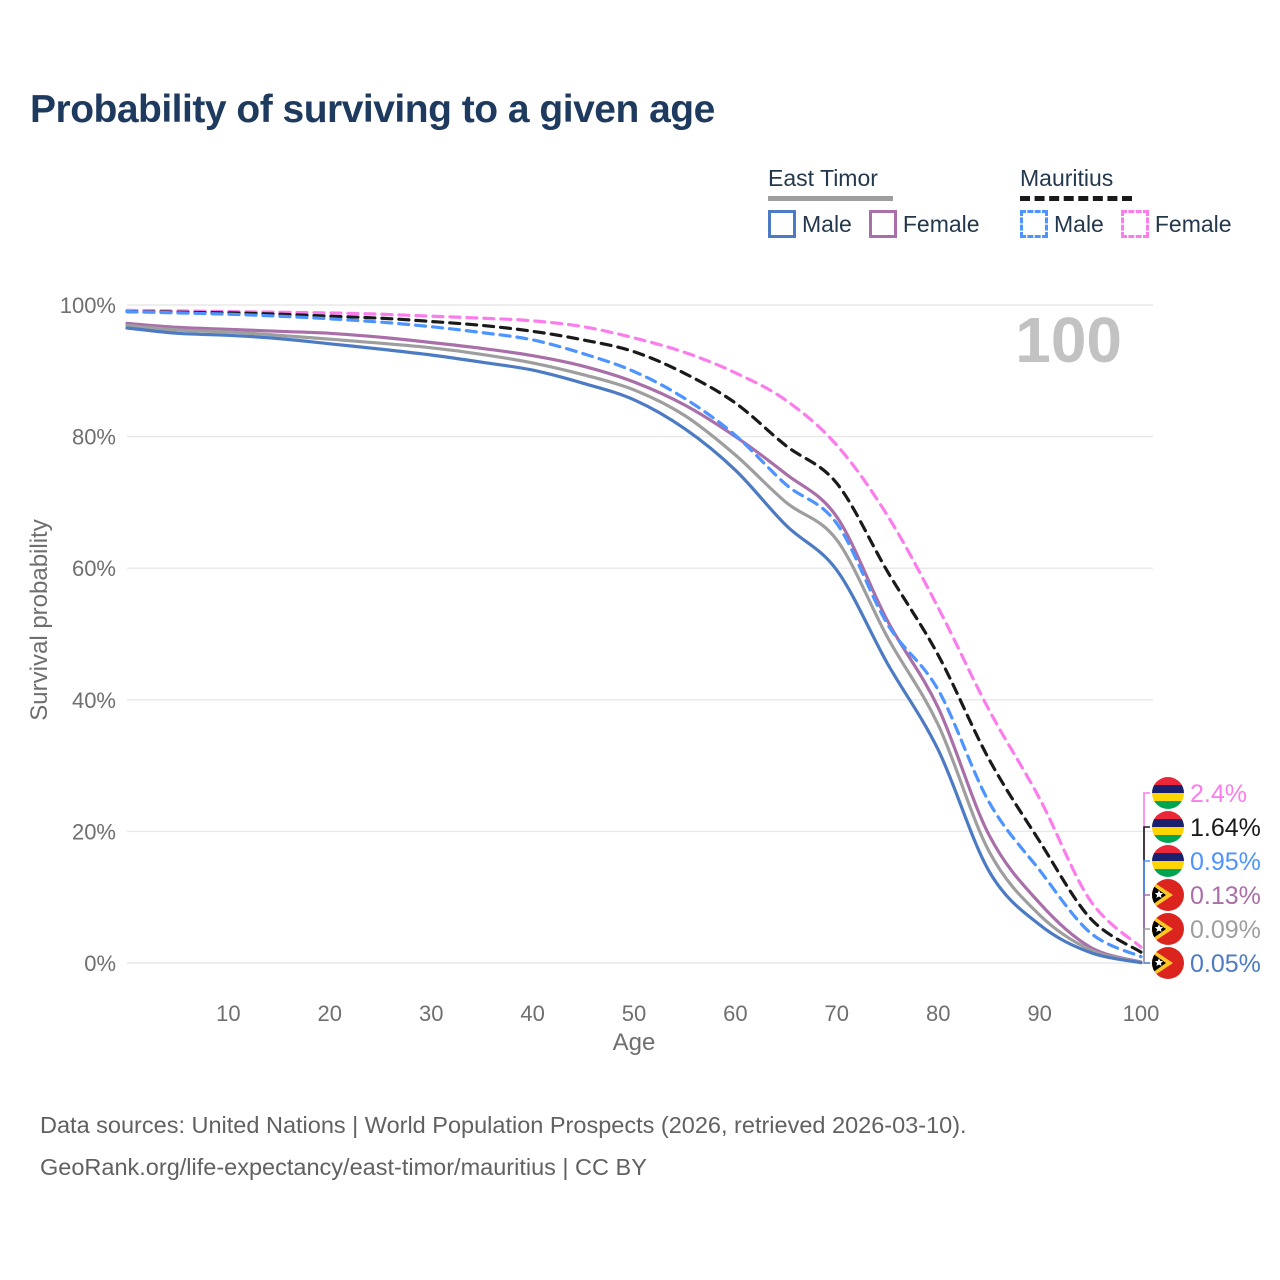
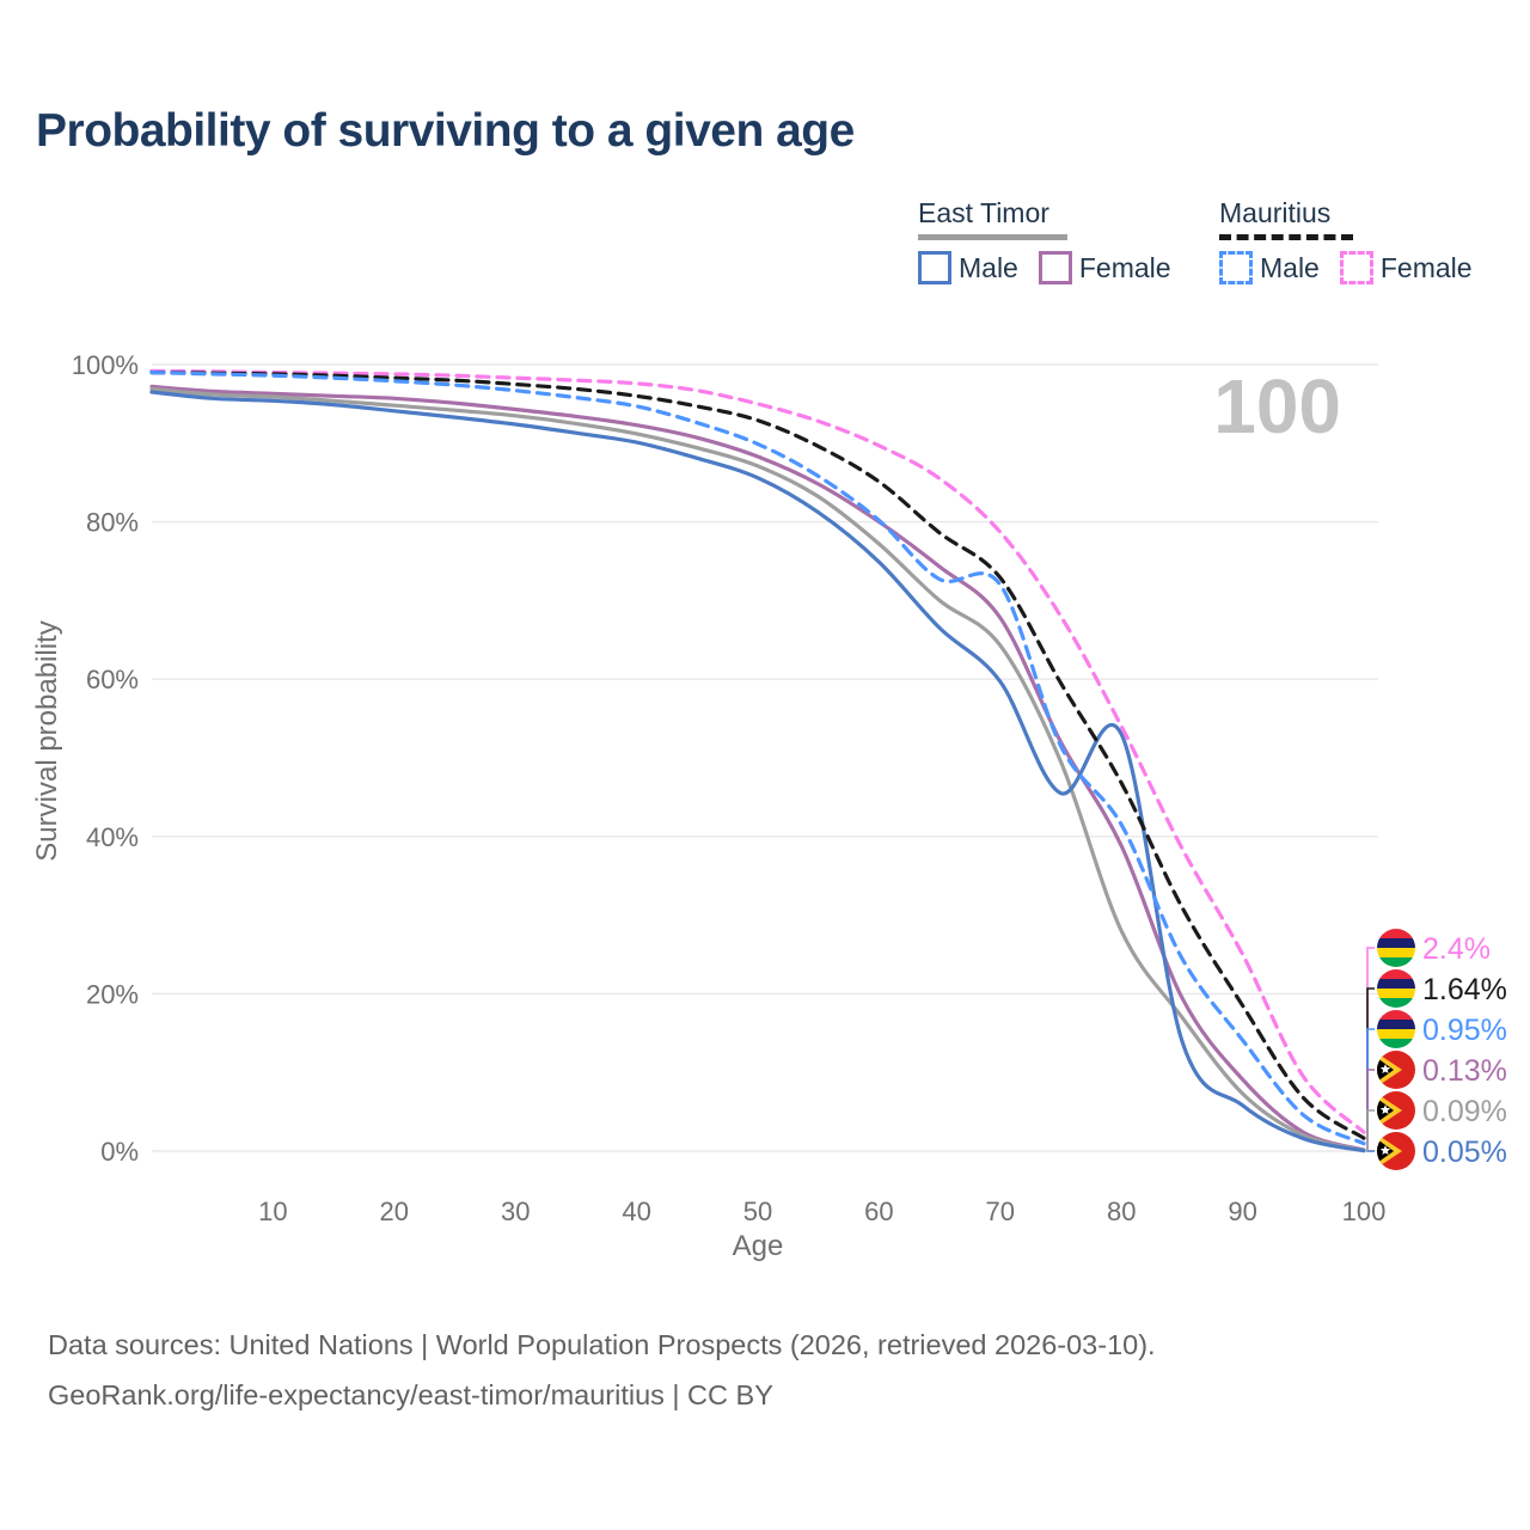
Mauritius Male/70: 67% -> 72%
East Timor/80: 36% -> 28%
East Timor Male/80: 32% -> 53%
